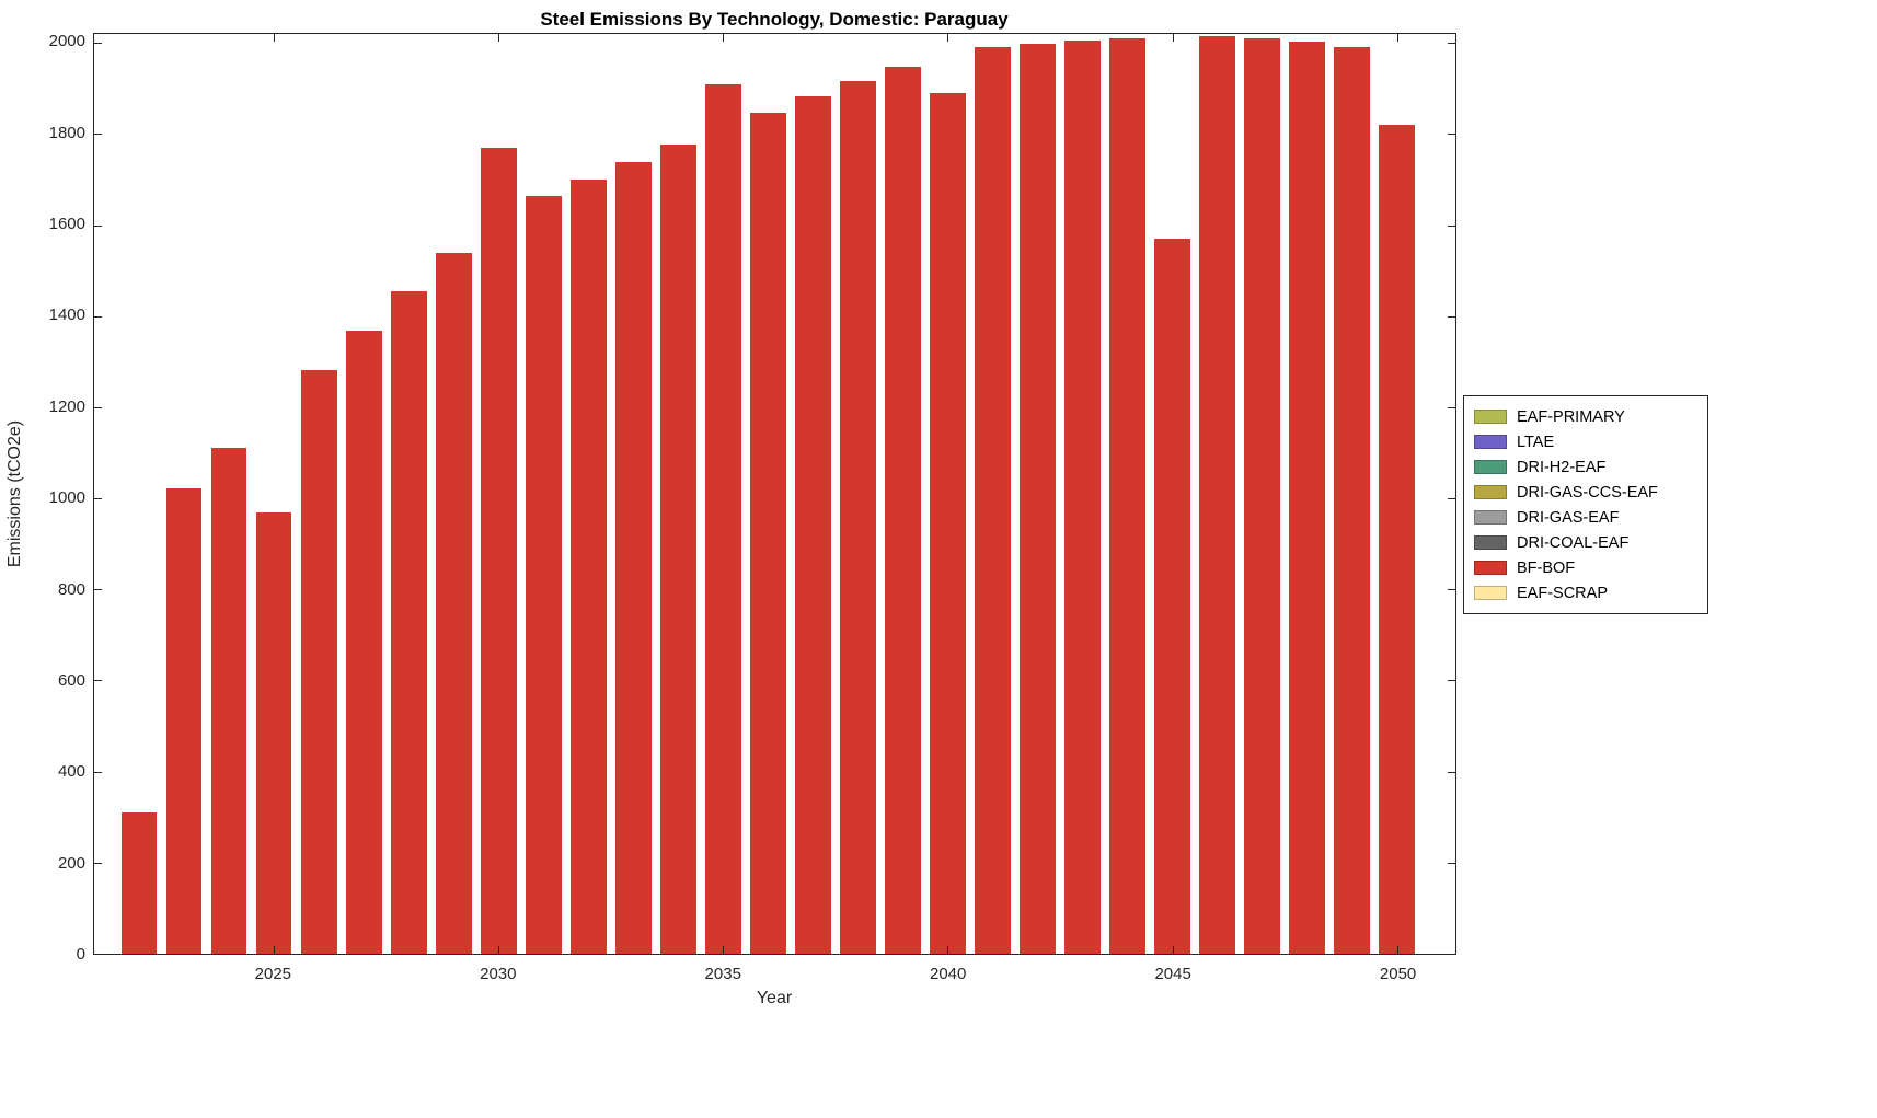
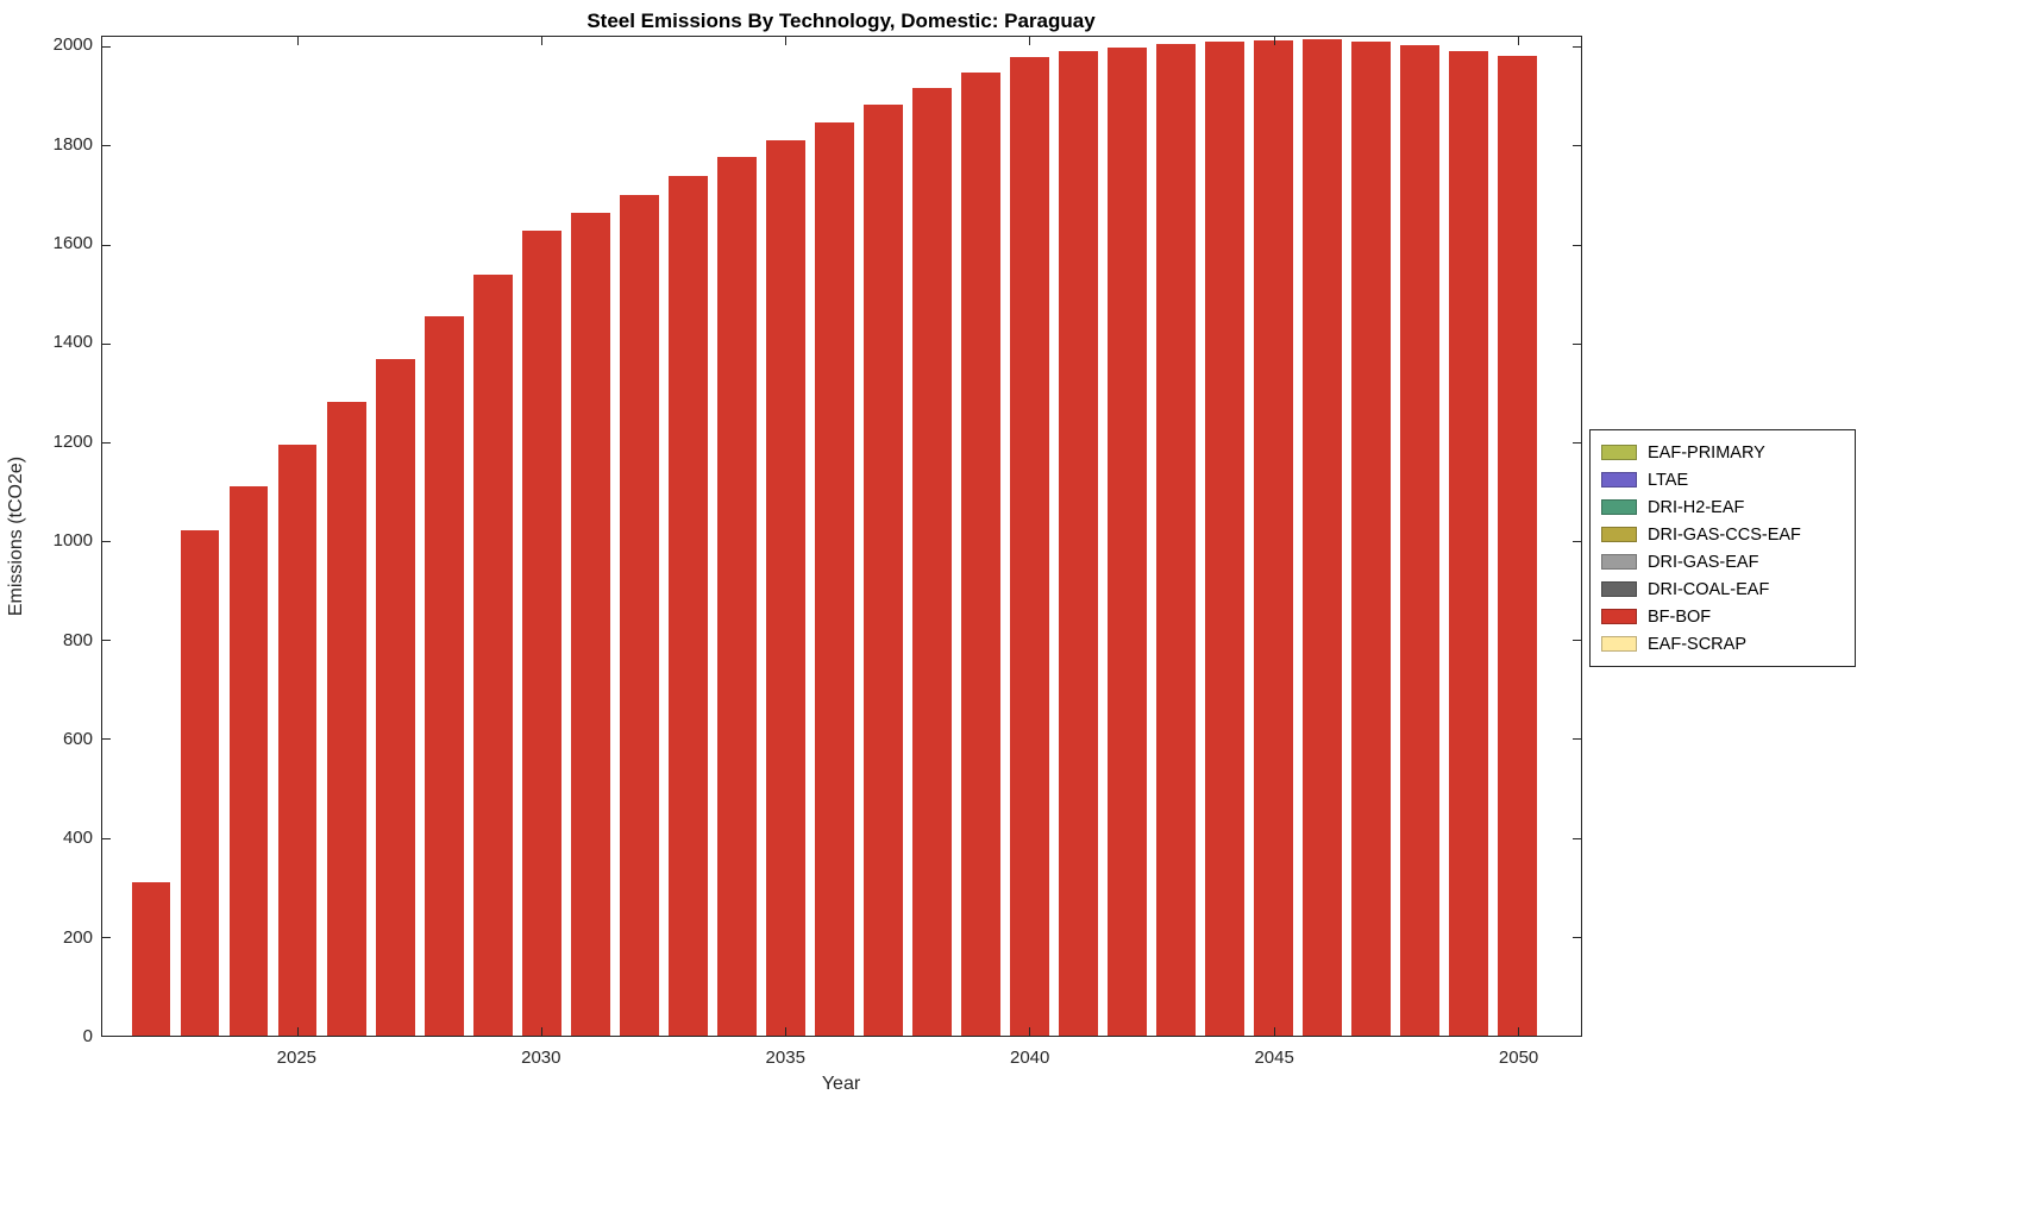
2025: 970 -> 1200
2030: 1770 -> 1630
2035: 1910 -> 1810
2040: 1890 -> 1980
2045: 1570 -> 2010
2050: 1820 -> 1980
